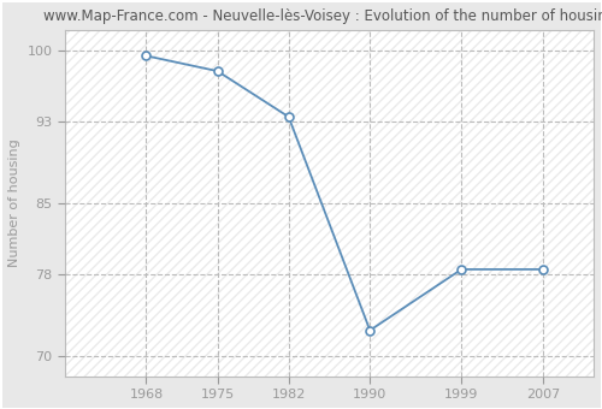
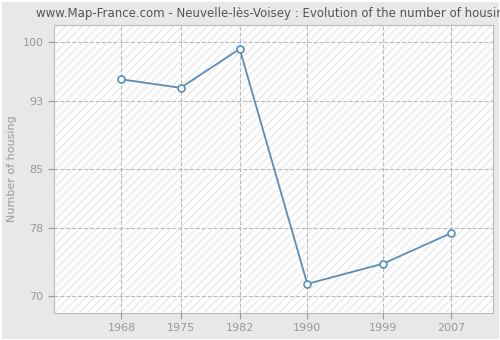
1968: 99.5 -> 95.6
1975: 98.0 -> 94.6
1982: 93.5 -> 99.2
1990: 72.5 -> 71.4
1999: 78.5 -> 73.8
2007: 78.5 -> 77.4
